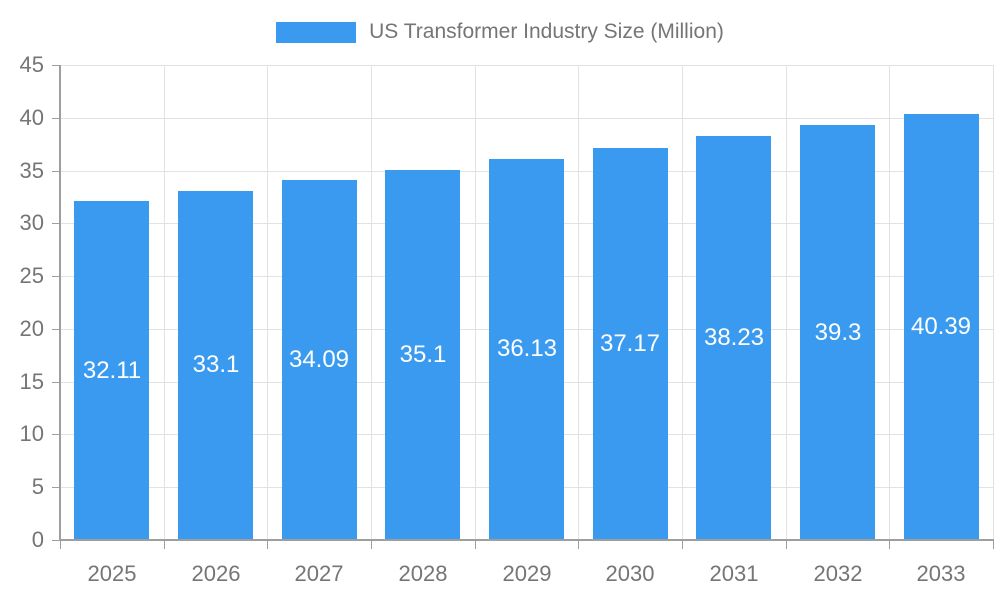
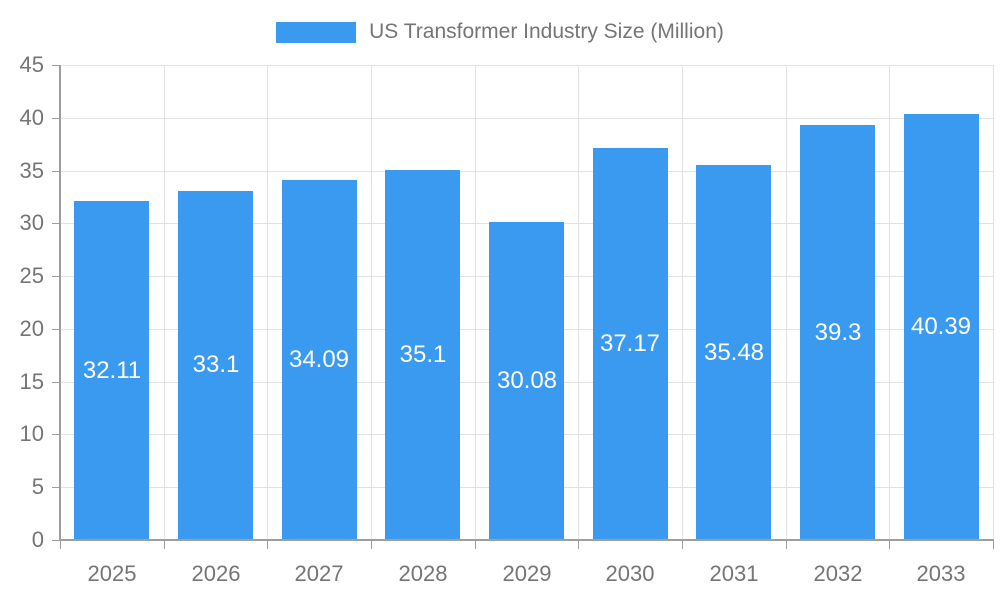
2029: 36.13 -> 30.08
2031: 38.23 -> 35.48
